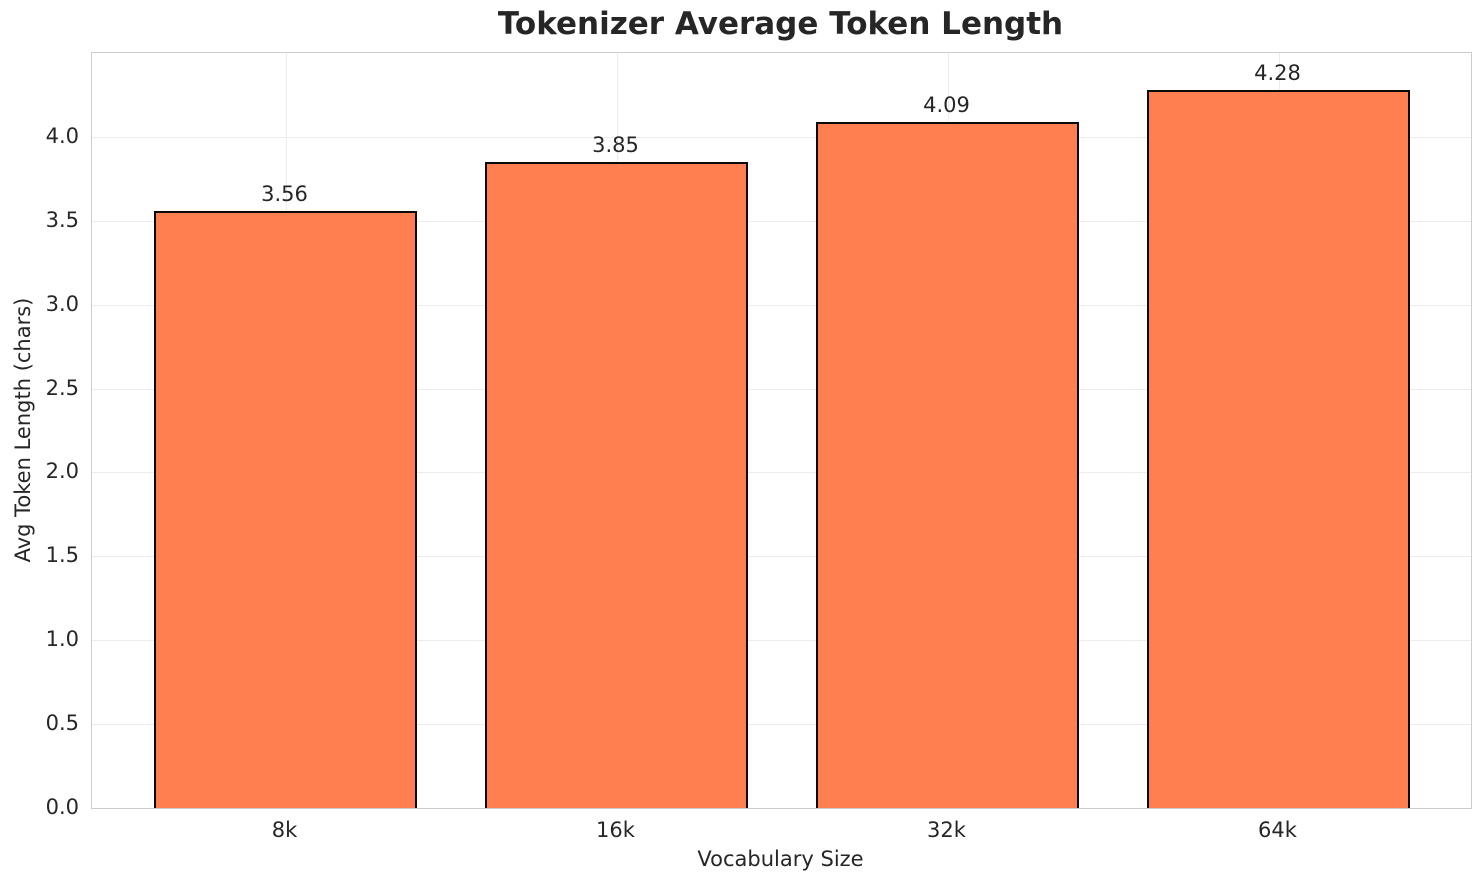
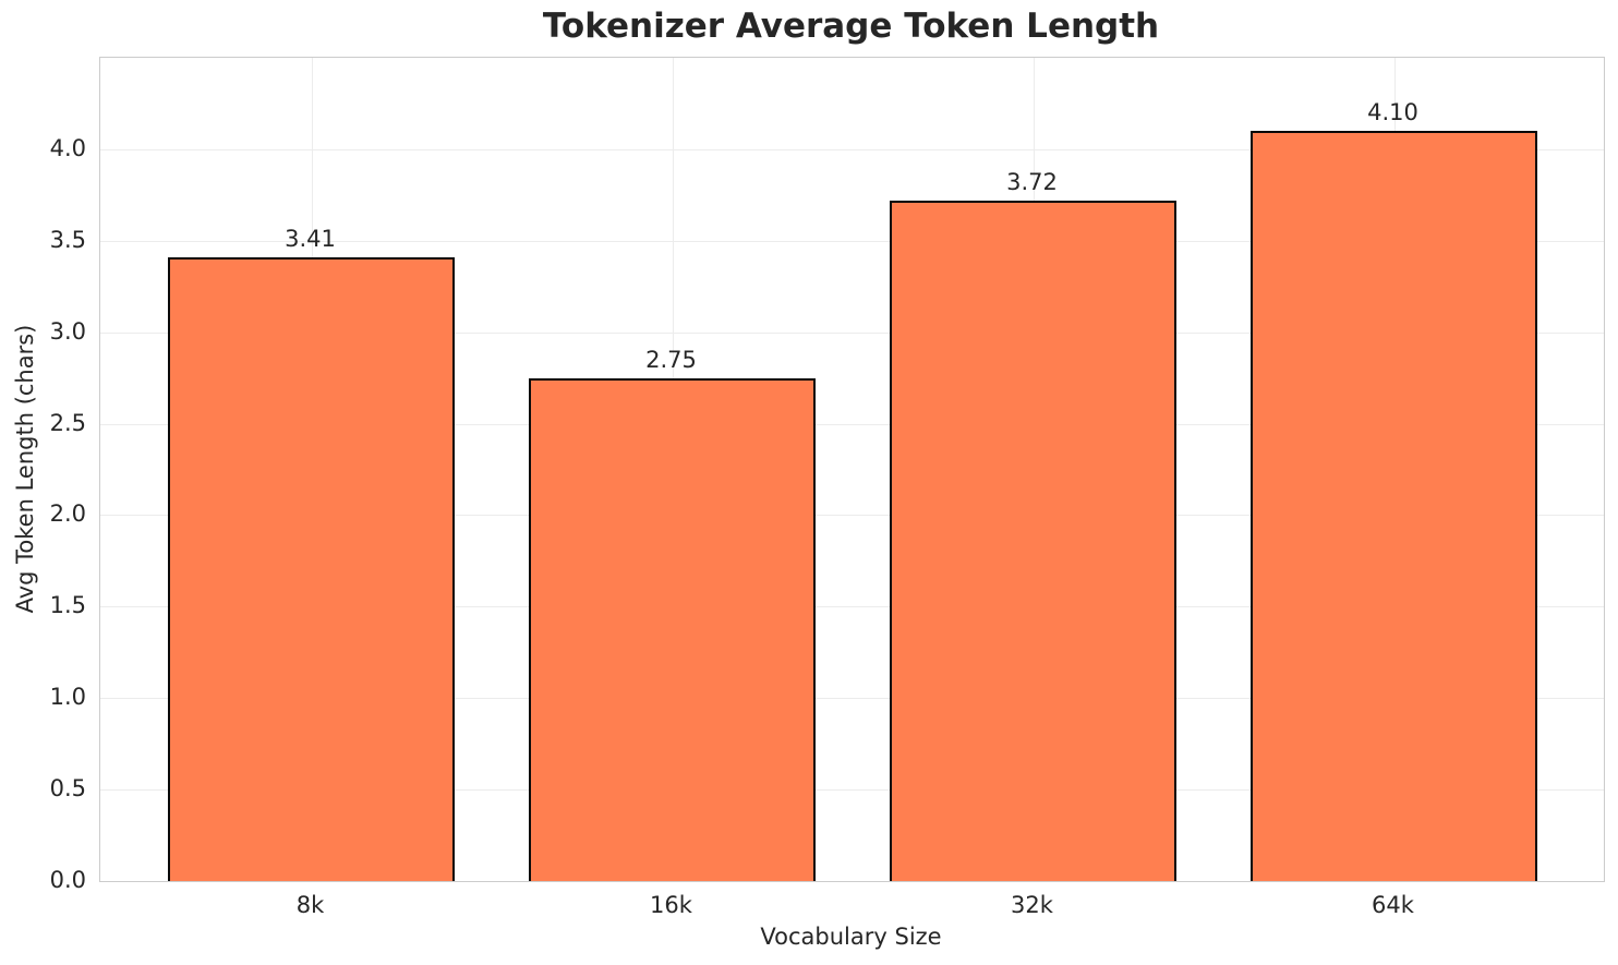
8k: 3.56 -> 3.41
16k: 3.85 -> 2.75
32k: 4.09 -> 3.72
64k: 4.28 -> 4.10
